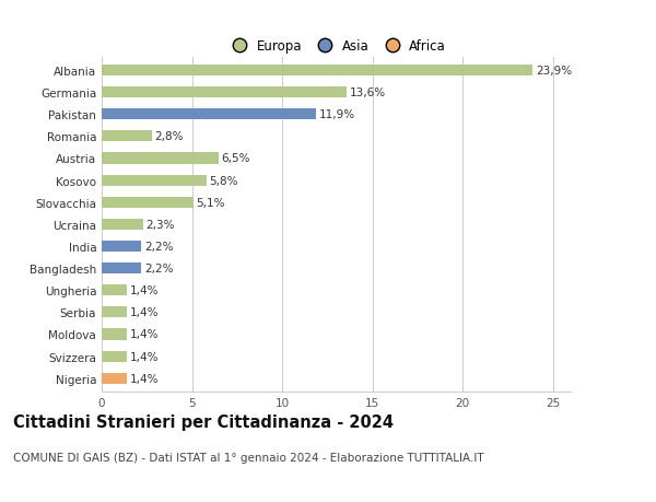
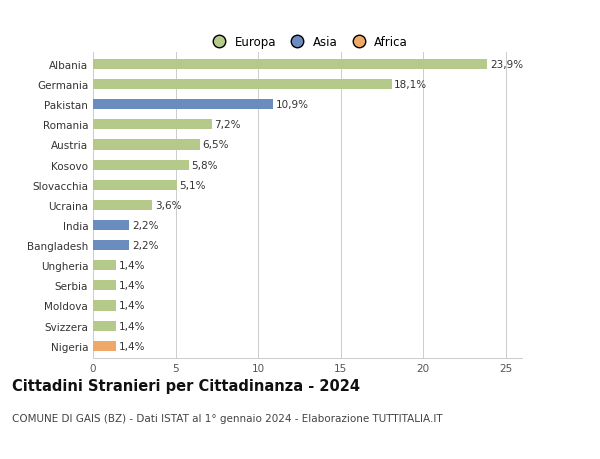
Germania: 13,6% -> 18,1%
Pakistan: 11,9% -> 10,9%
Romania: 2,8% -> 7,2%
Ucraina: 2,3% -> 3,6%
